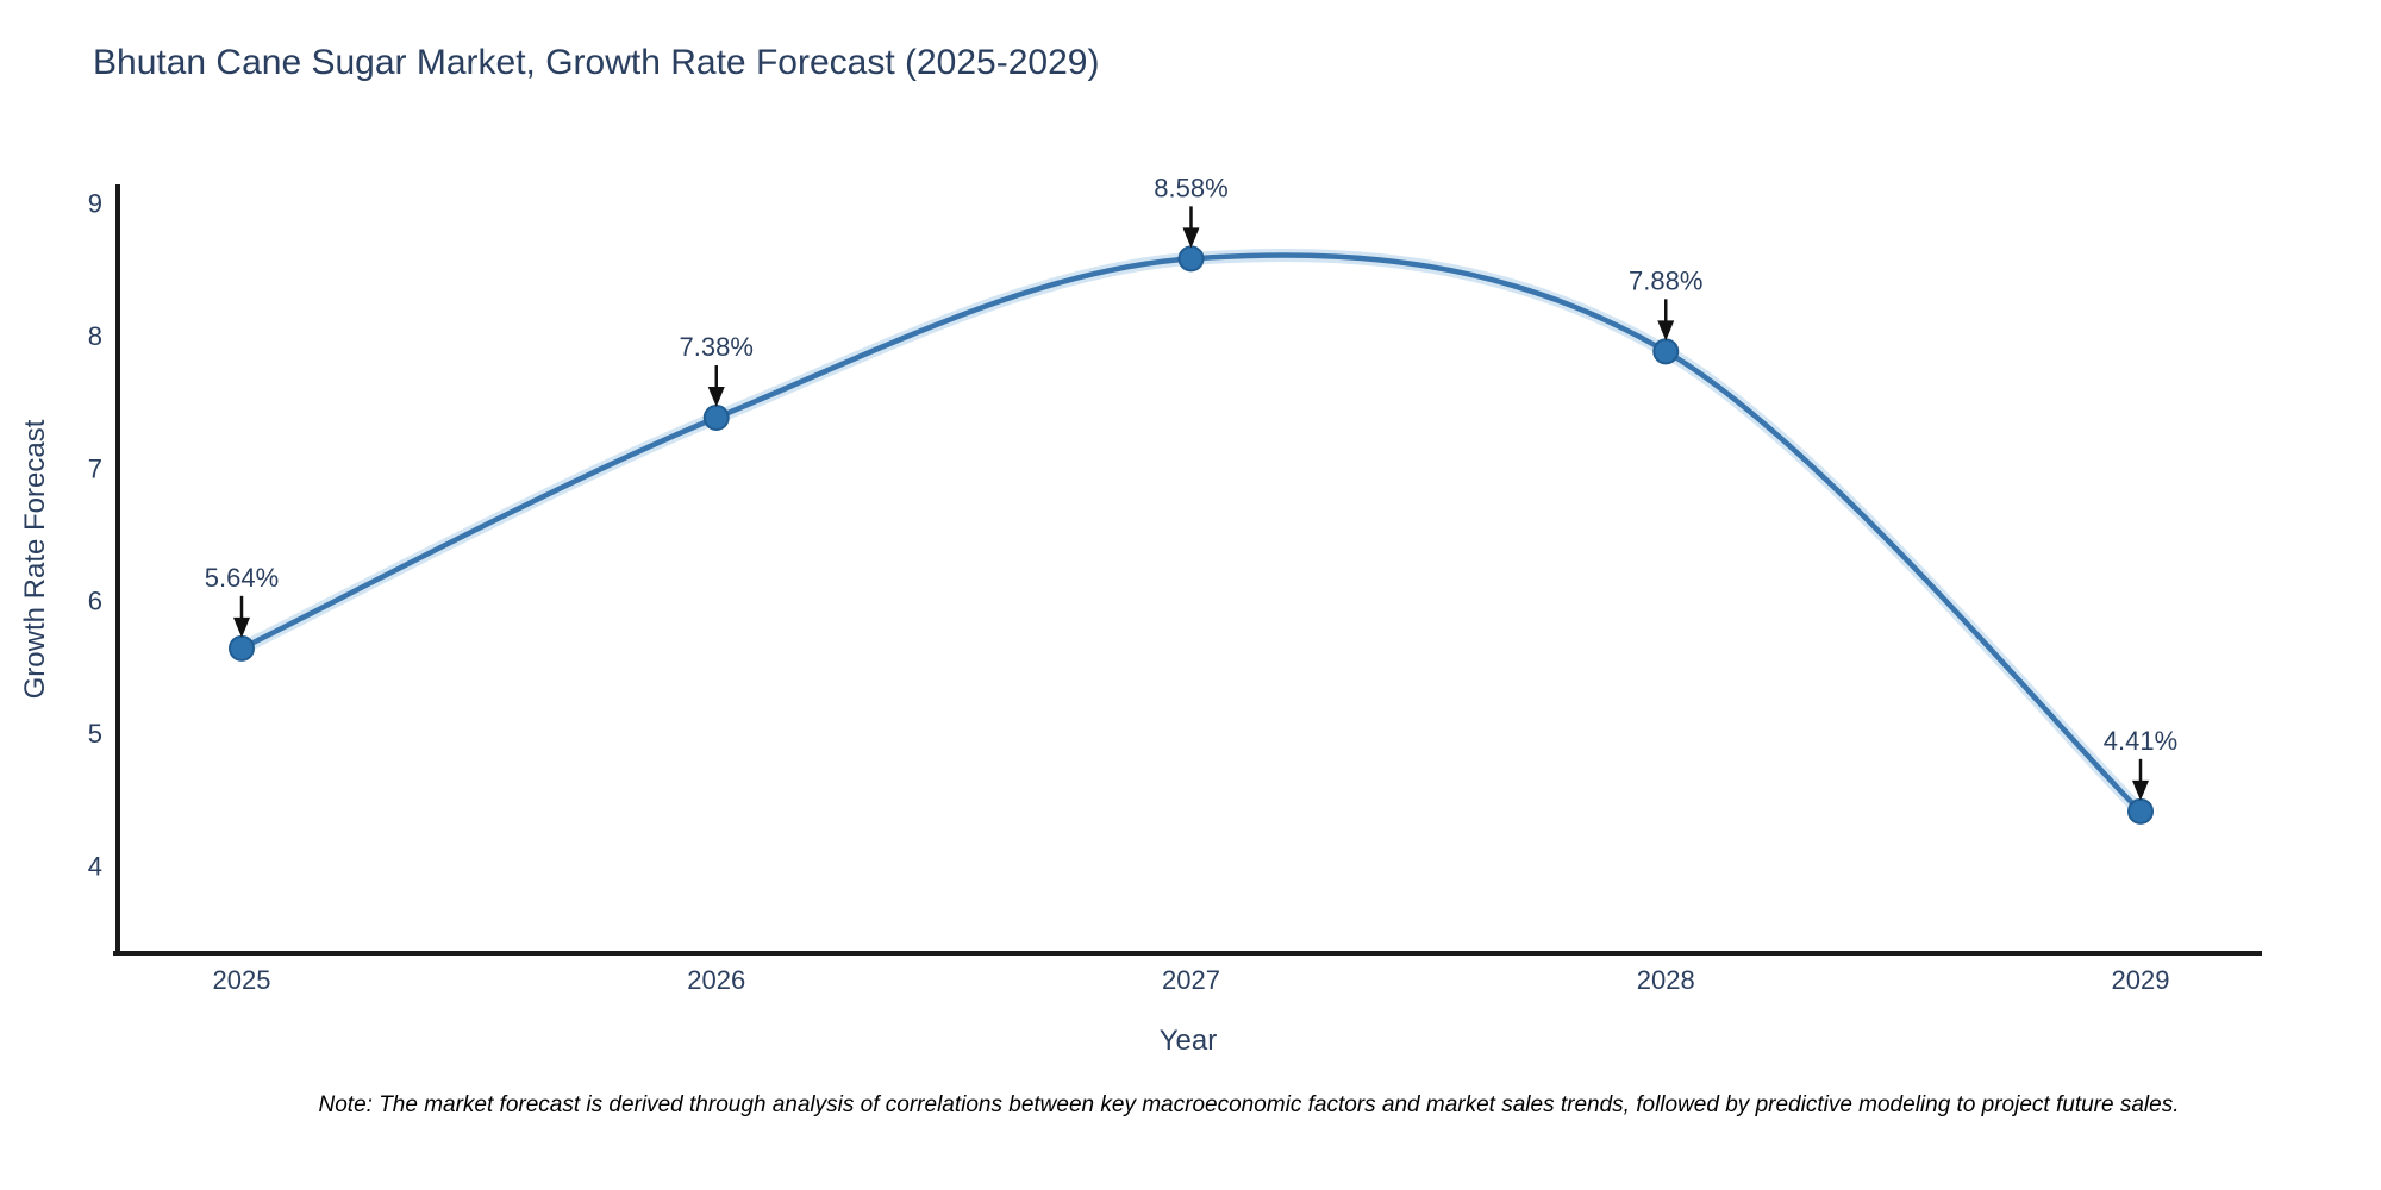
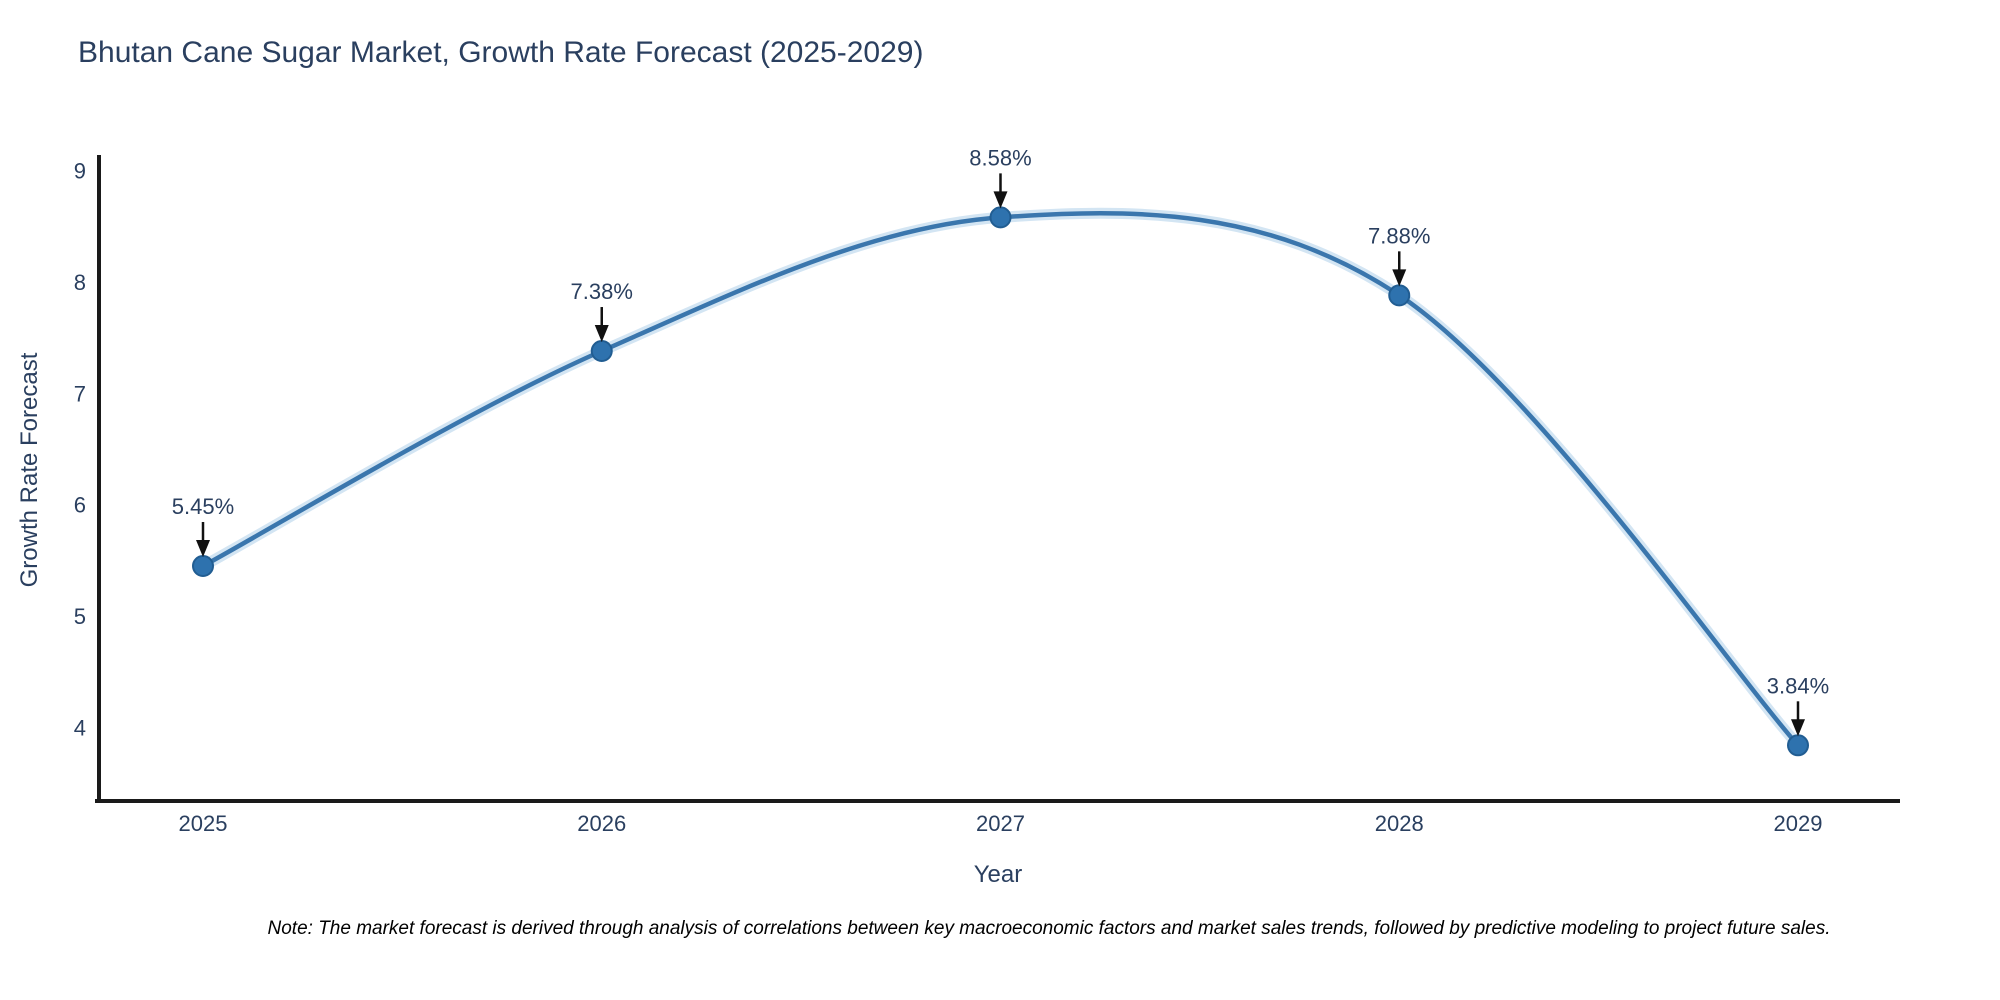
2025: 5.64% -> 5.45%
2029: 4.41% -> 3.84%
